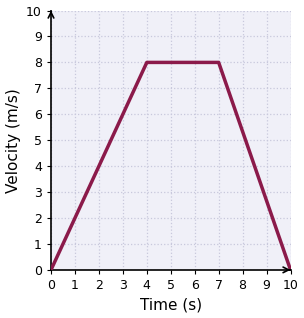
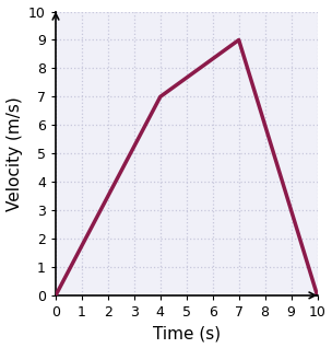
4: 8 -> 7
7: 8 -> 9
